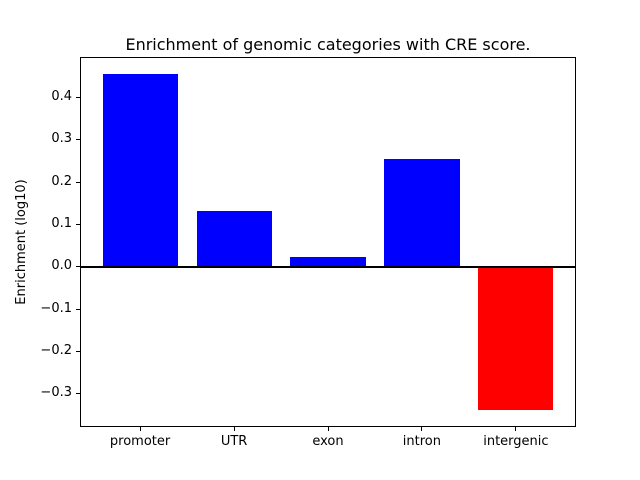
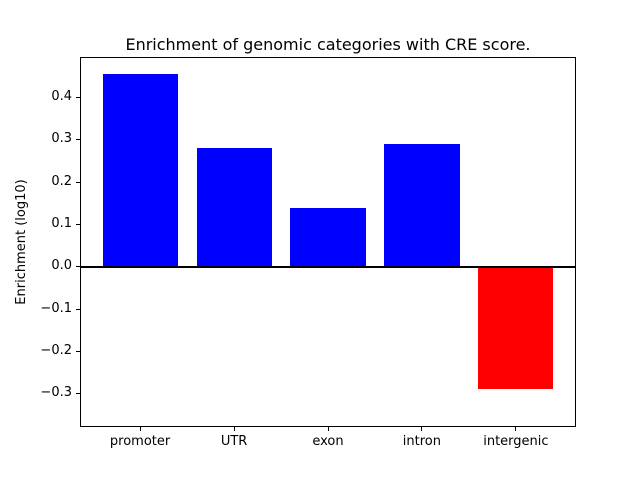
UTR: 0.13 -> 0.28
exon: 0.02 -> 0.14
intron: 0.25 -> 0.29
intergenic: -0.34 -> -0.29
